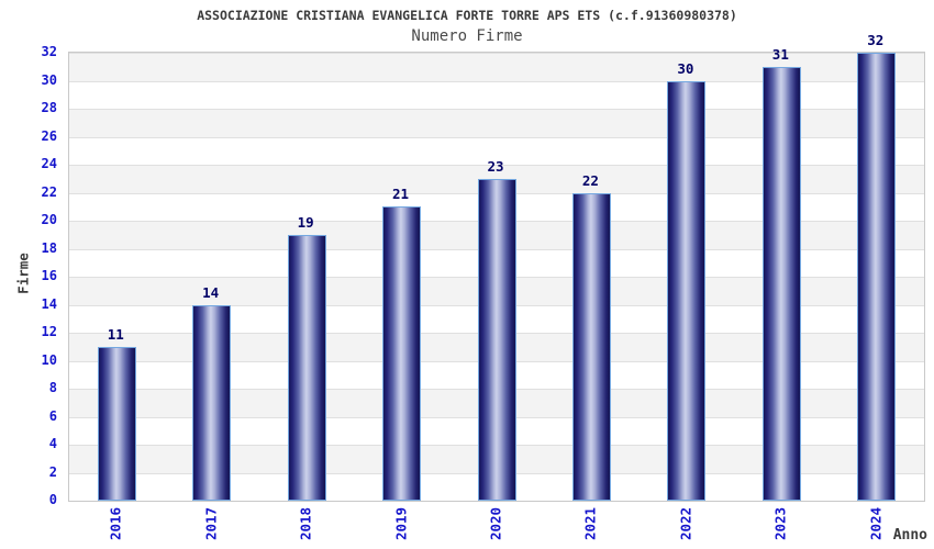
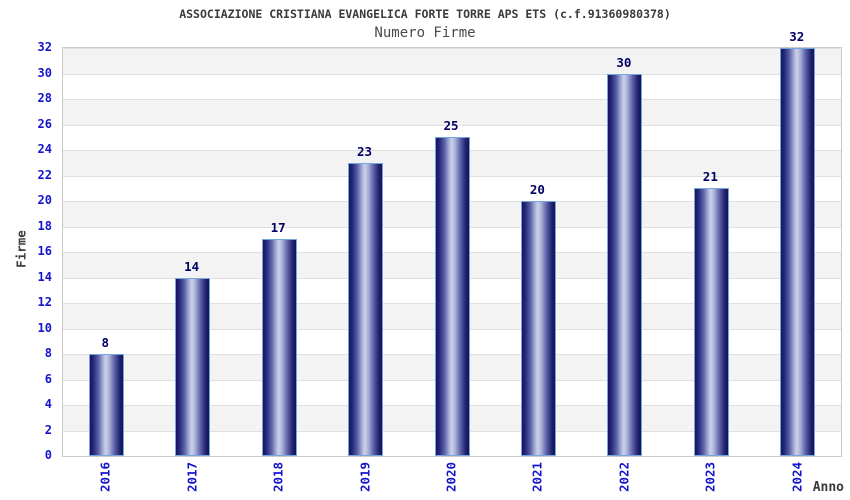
2016: 11 -> 8
2018: 19 -> 17
2019: 21 -> 23
2020: 23 -> 25
2021: 22 -> 20
2023: 31 -> 21
